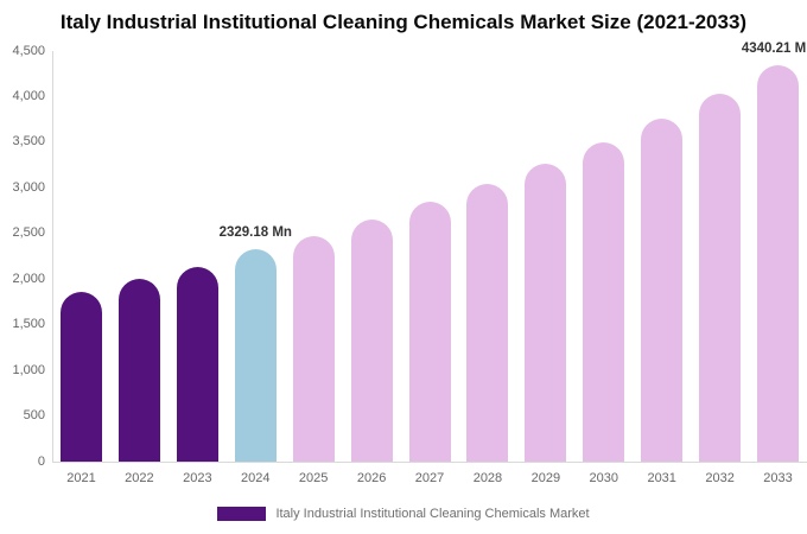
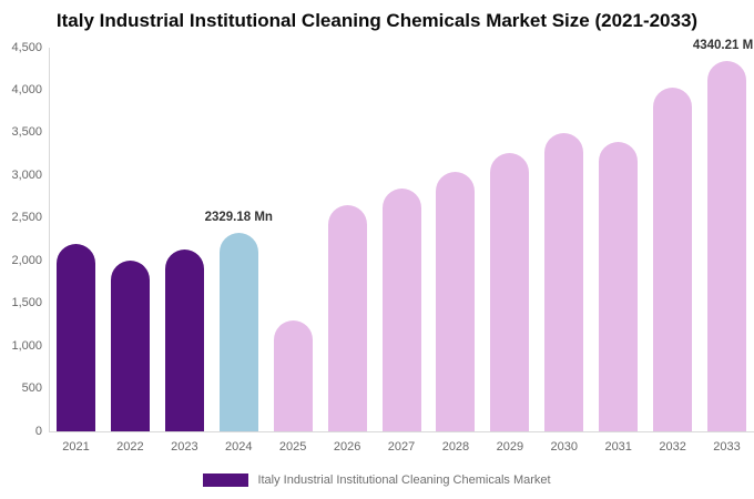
2021: 1900 -> 2200
2025: 2500 -> 1300
2031: 3800 -> 3400
